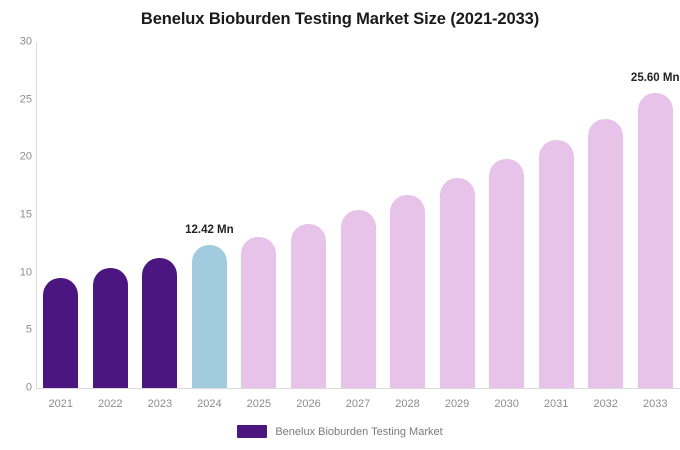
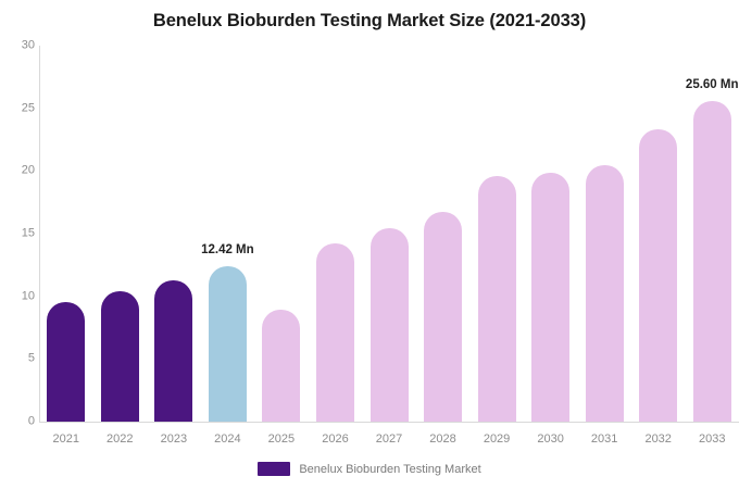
2025: 13.1 -> 8.9
2029: 18.2 -> 19.6
2031: 21.5 -> 20.5
